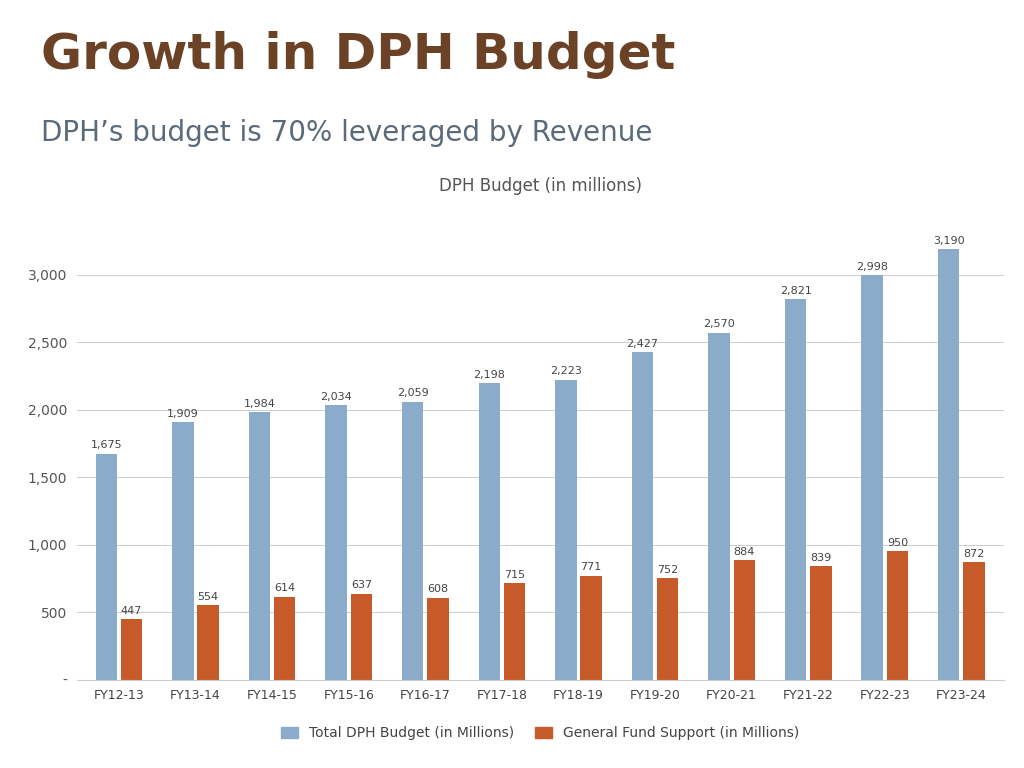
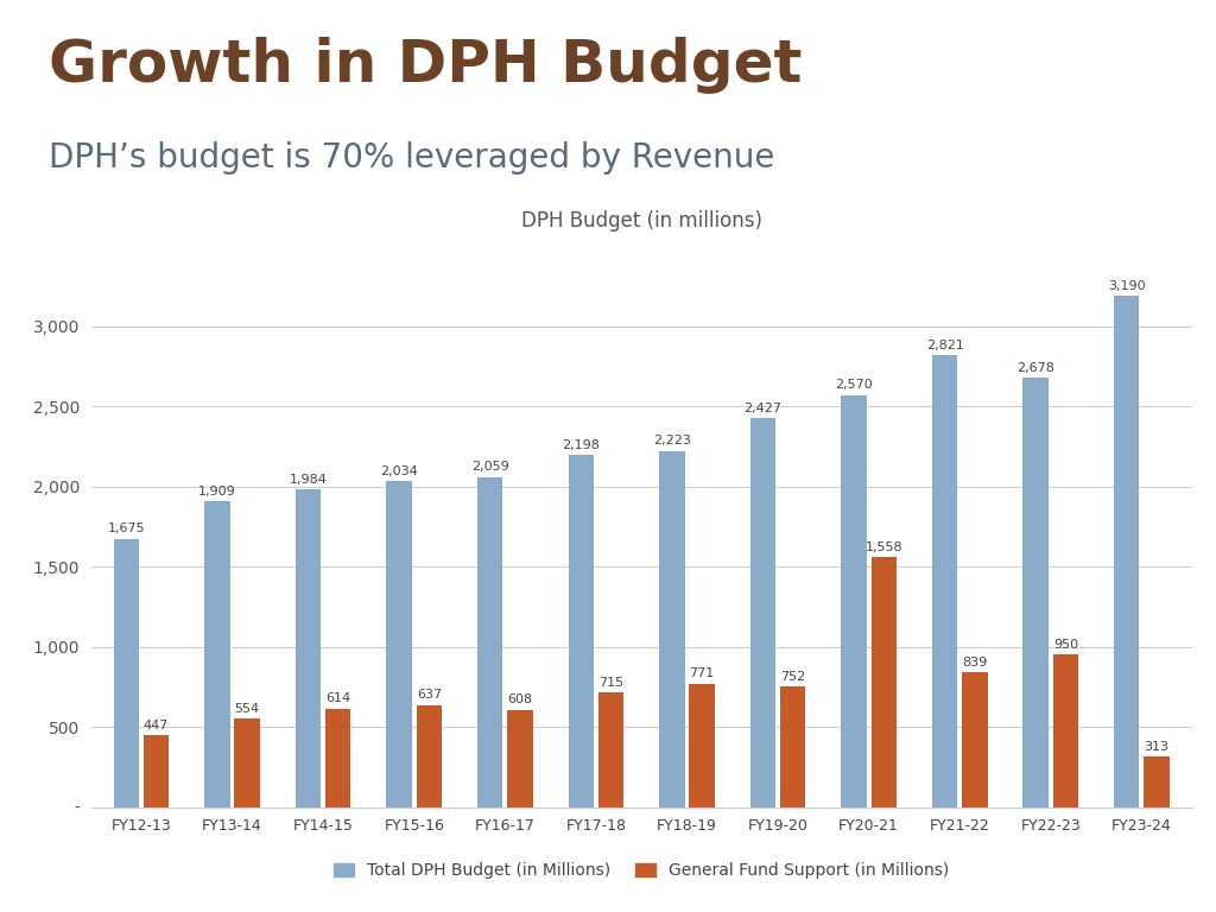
General Fund Support (in Millions)/FY20-21: 884 -> 1,558
Total DPH Budget (in Millions)/FY22-23: 2,998 -> 2,678
General Fund Support (in Millions)/FY23-24: 872 -> 313
